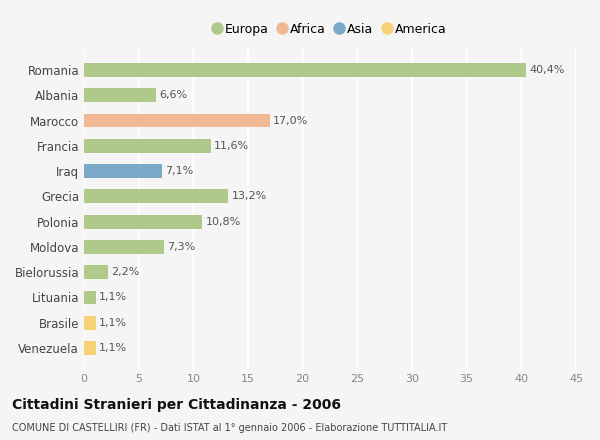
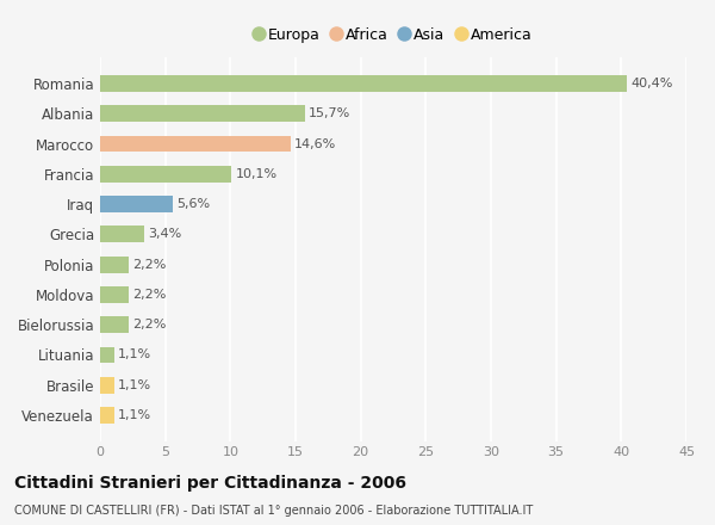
Albania: 6,6% -> 15,7%
Marocco: 17,0% -> 14,6%
Francia: 11,6% -> 10,1%
Iraq: 7,1% -> 5,6%
Grecia: 13,2% -> 3,4%
Polonia: 10,8% -> 2,2%
Moldova: 7,3% -> 2,2%
